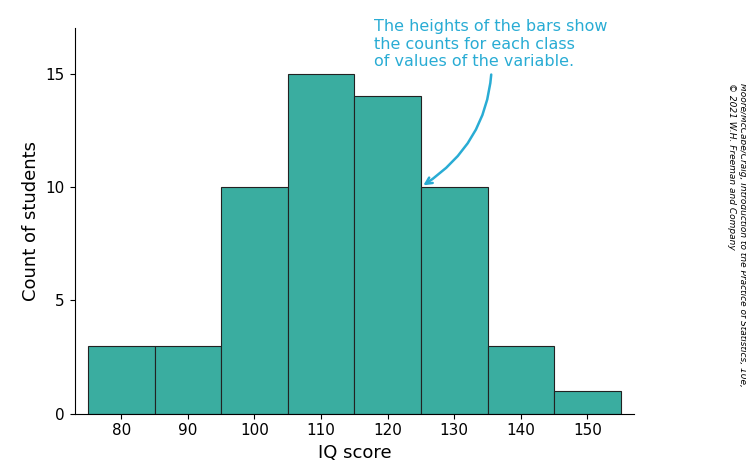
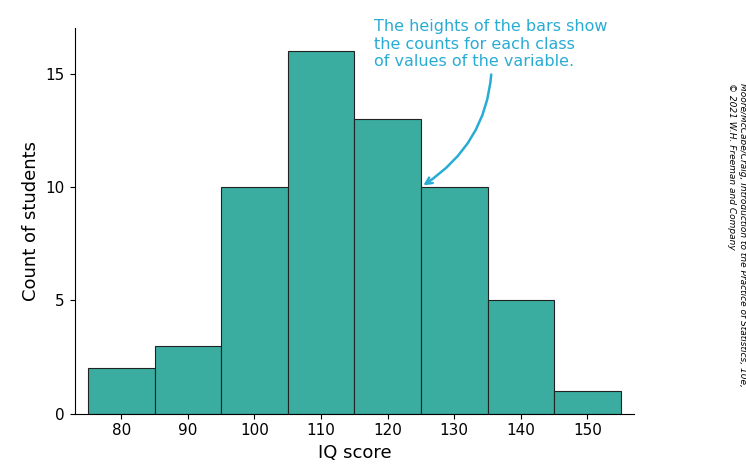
80: 3 -> 2
110: 15 -> 16
120: 14 -> 13
140: 3 -> 5
